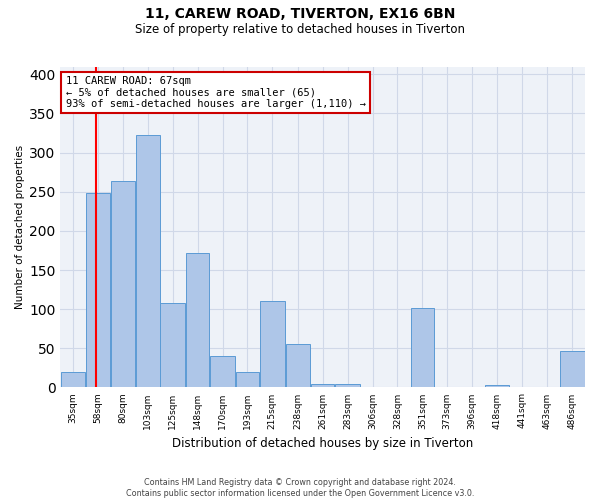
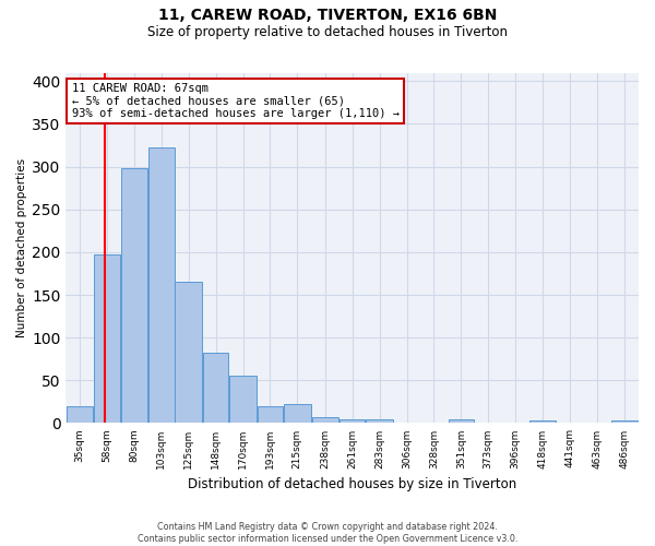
58sqm: 248 -> 197
80sqm: 264 -> 298
125sqm: 108 -> 165
148sqm: 172 -> 82
170sqm: 40 -> 55
215sqm: 110 -> 22
238sqm: 56 -> 7
351sqm: 102 -> 4
486sqm: 46 -> 3
